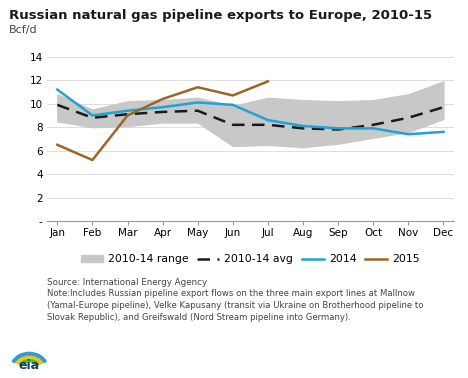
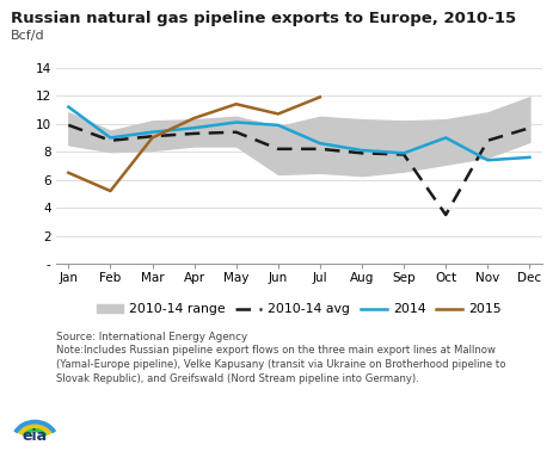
2010-14 avg/Oct: 8.2 -> 3.5
2014/Oct: 7.9 -> 9.0
